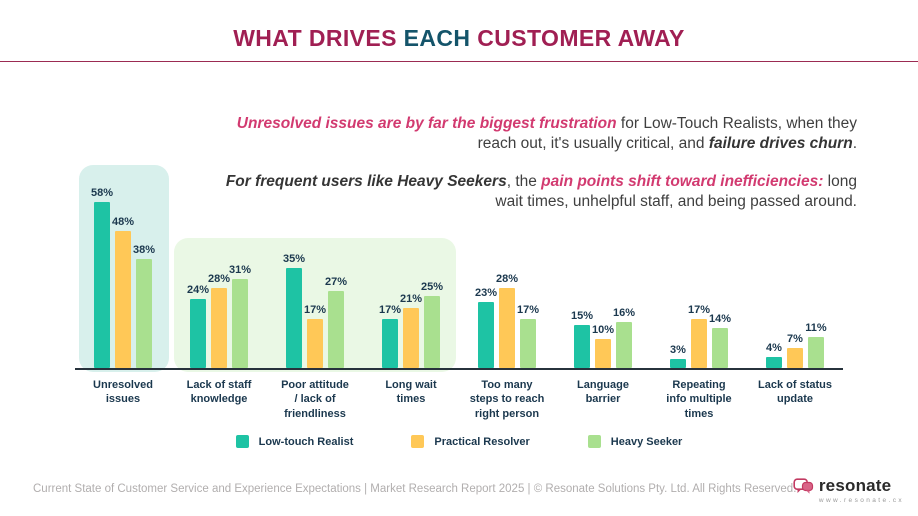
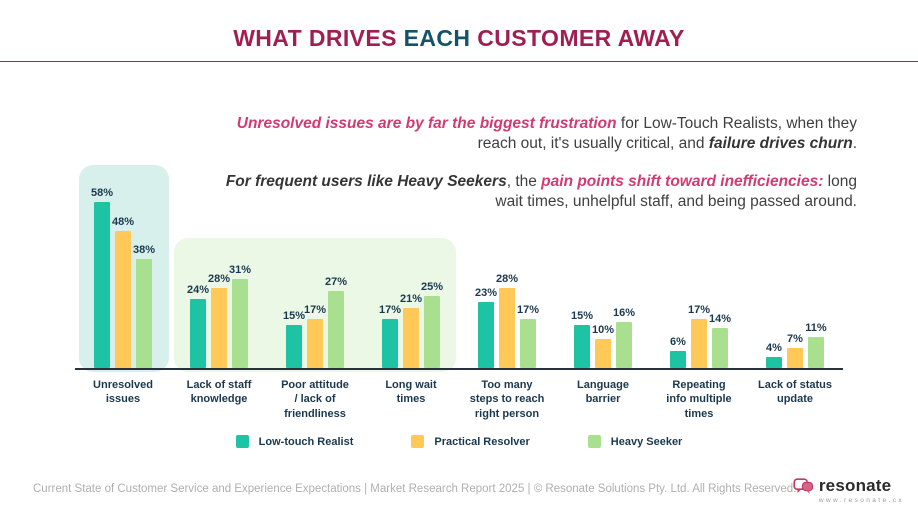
Low-touch Realist/Poor attitude / lack of friendliness: 35% -> 15%
Low-touch Realist/Repeating info multiple times: 3% -> 6%
